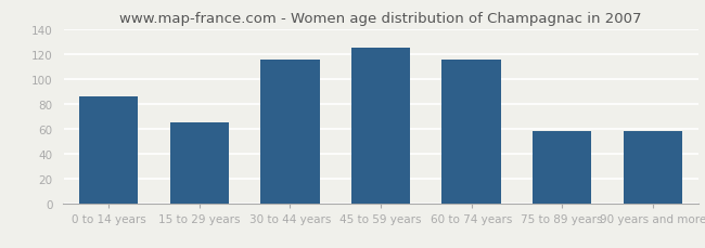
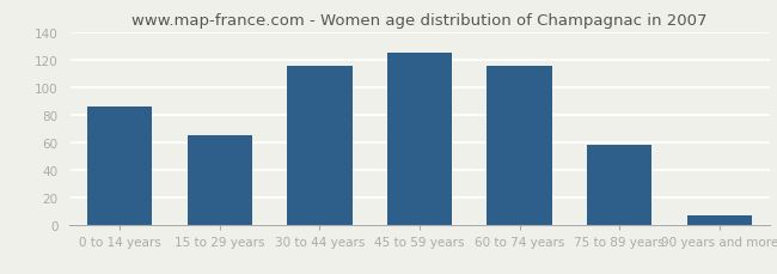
90 years and more: 58 -> 7
